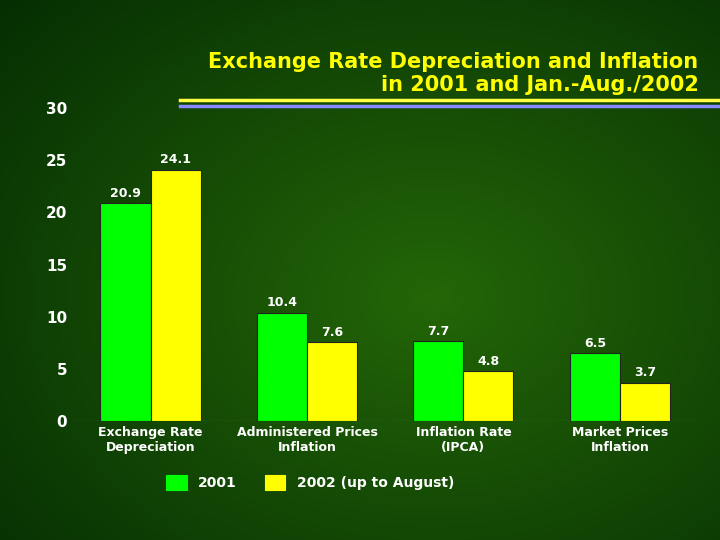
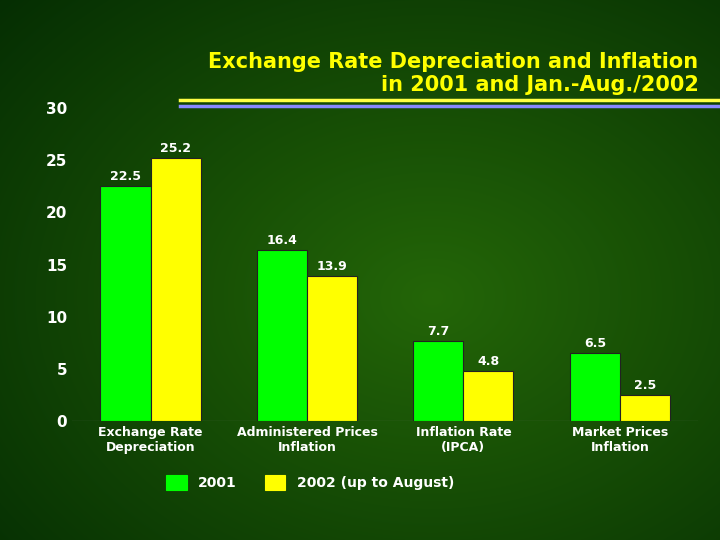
2001/Exchange Rate Depreciation: 20.9 -> 22.5
2002 (up to August)/Exchange Rate Depreciation: 24.1 -> 25.2
2001/Administered Prices Inflation: 10.4 -> 16.4
2002 (up to August)/Administered Prices Inflation: 7.6 -> 13.9
2002 (up to August)/Market Prices Inflation: 3.7 -> 2.5
